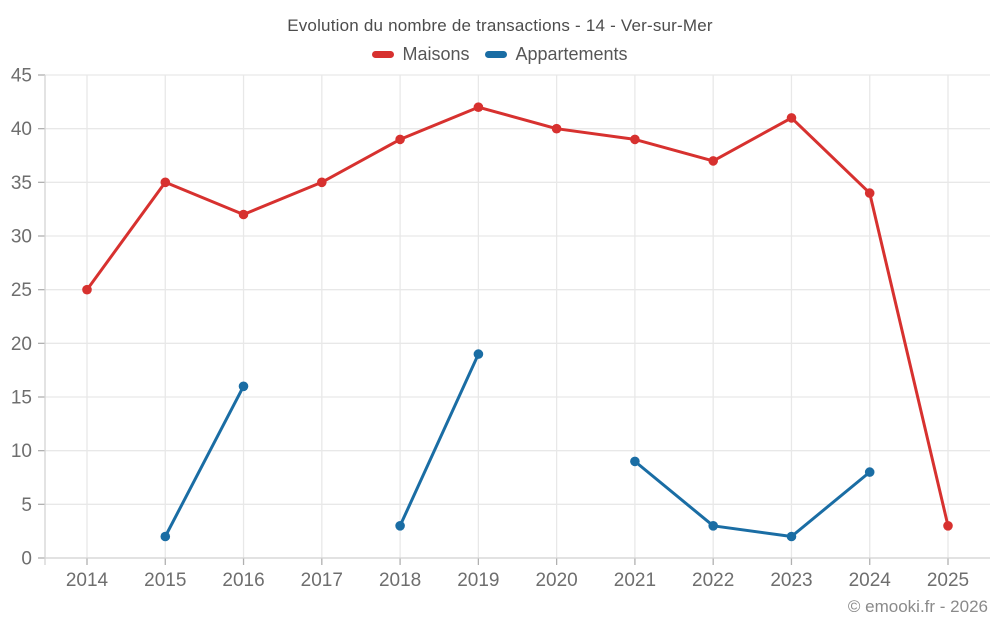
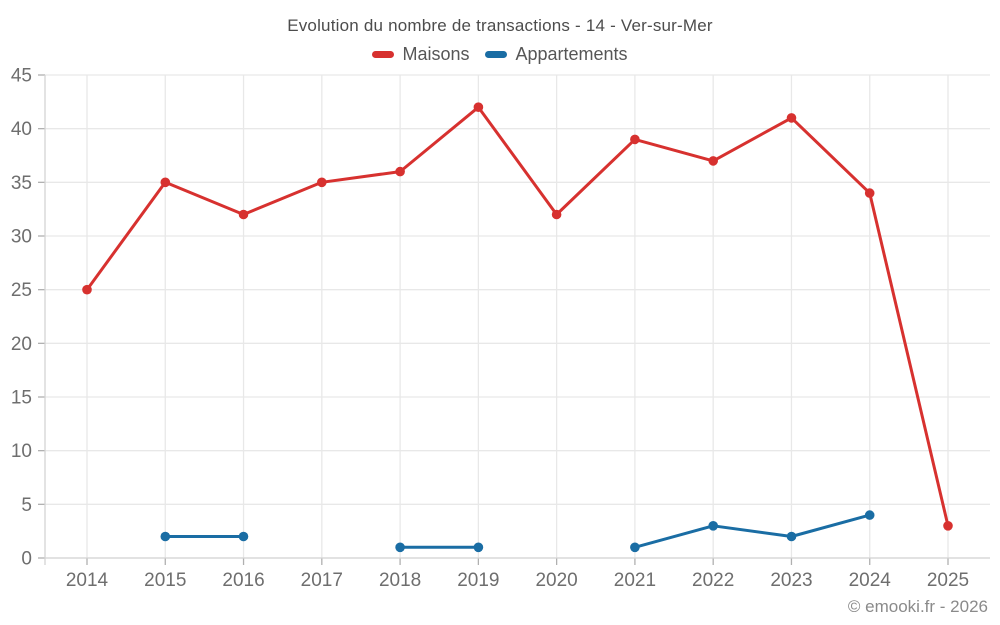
Appartements/2016: 16 -> 2
Maisons/2018: 39 -> 36
Appartements/2018: 3 -> 1
Appartements/2019: 19 -> 1
Maisons/2020: 40 -> 32
Appartements/2021: 9 -> 1
Appartements/2024: 8 -> 4
